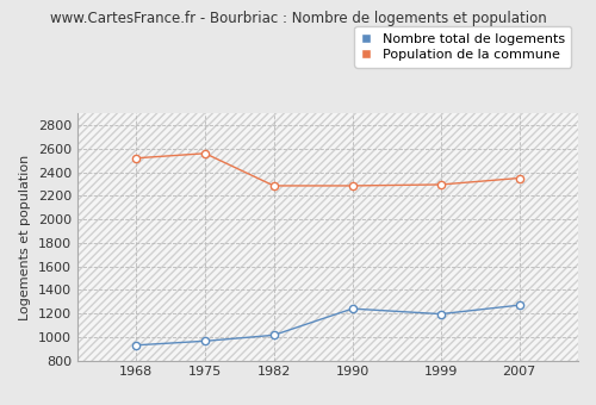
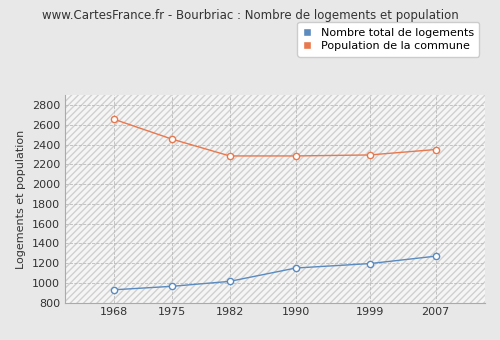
Population de la commune/1968: 2520 -> 2660
Population de la commune/1975: 2560 -> 2460
Nombre total de logements/1990: 1240 -> 1150
